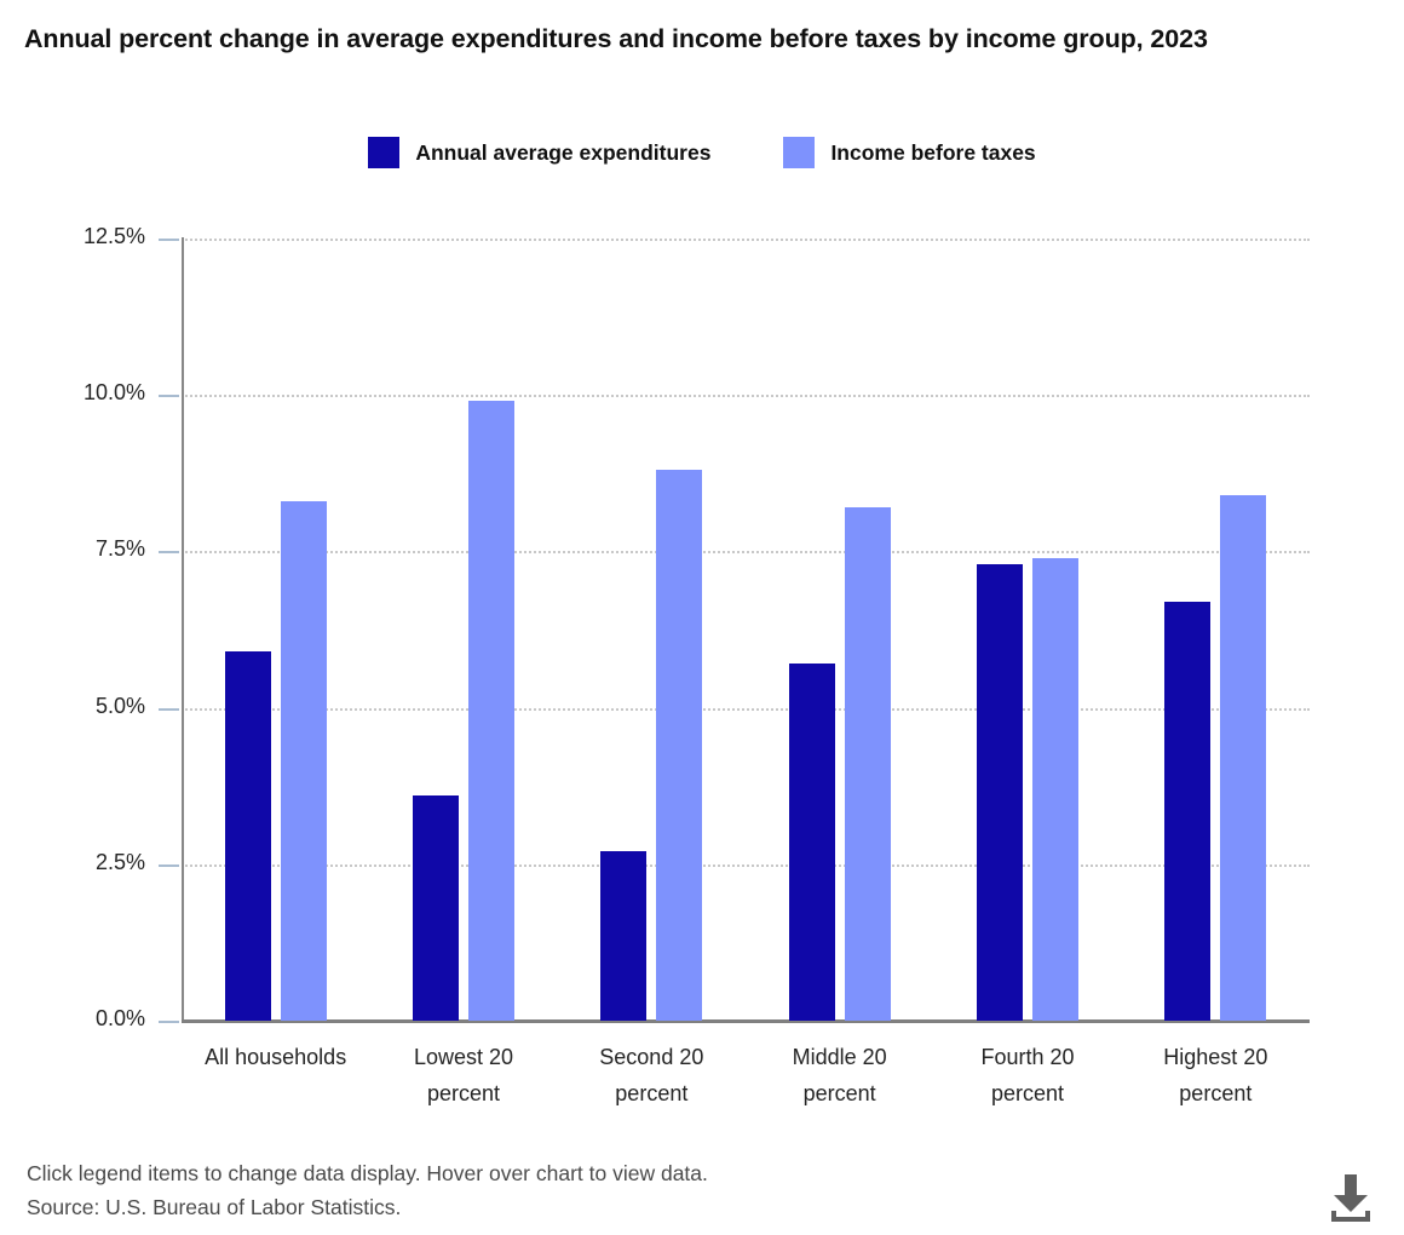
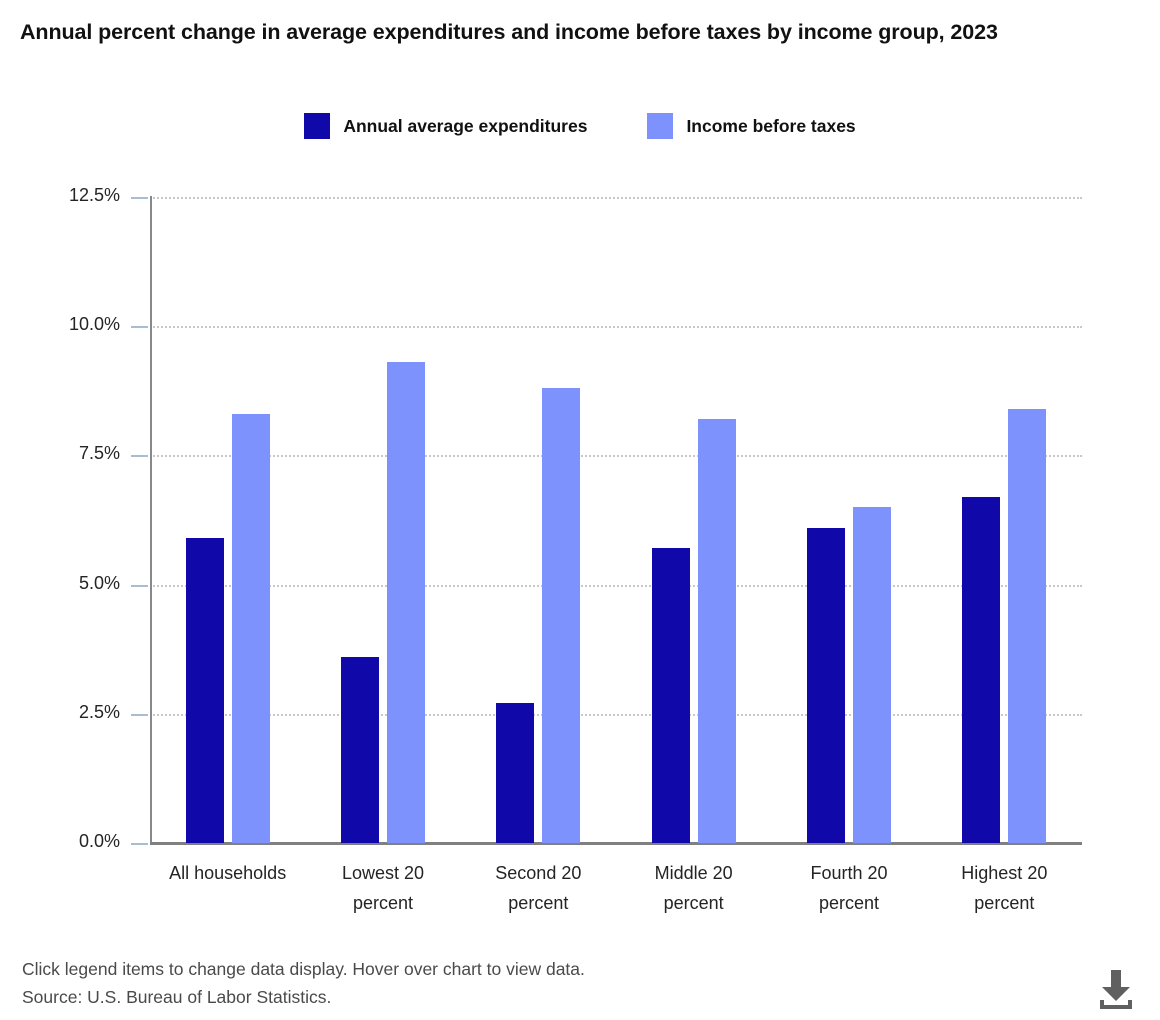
Income before taxes/Lowest 20 percent: 9.9% -> 9.3%
Annual average expenditures/Fourth 20 percent: 7.3% -> 6.1%
Income before taxes/Fourth 20 percent: 7.4% -> 6.5%
